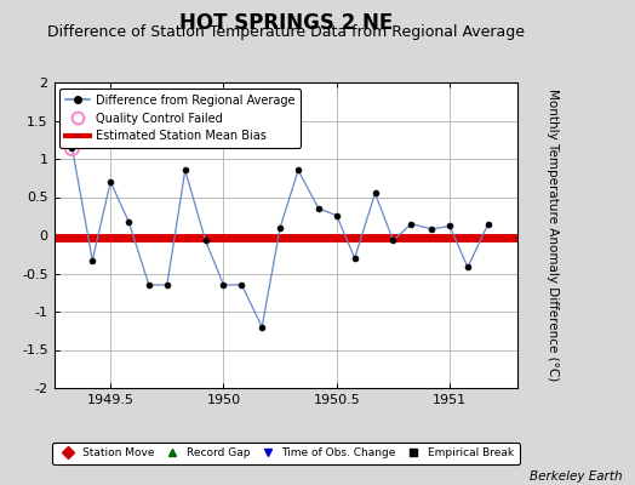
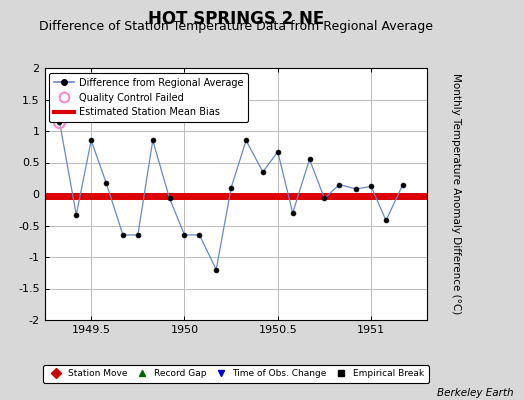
1949.5: 0.70 -> 0.85
1950.5: 0.26 -> 0.67
